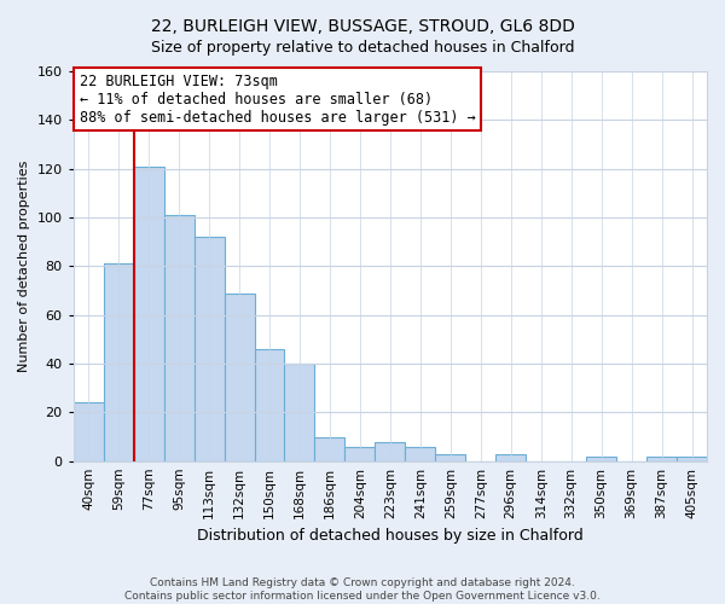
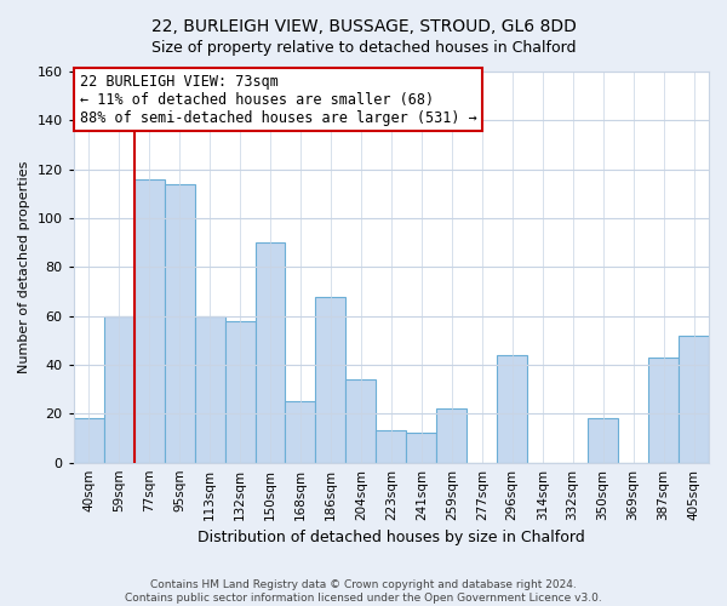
40sqm: 24 -> 18
59sqm: 81 -> 60
77sqm: 121 -> 116
95sqm: 101 -> 114
113sqm: 92 -> 60
132sqm: 69 -> 58
150sqm: 46 -> 90
168sqm: 40 -> 25
186sqm: 10 -> 68
204sqm: 6 -> 34
223sqm: 8 -> 13
241sqm: 6 -> 12
259sqm: 3 -> 22
296sqm: 3 -> 44
350sqm: 2 -> 18
387sqm: 2 -> 43
405sqm: 2 -> 52
